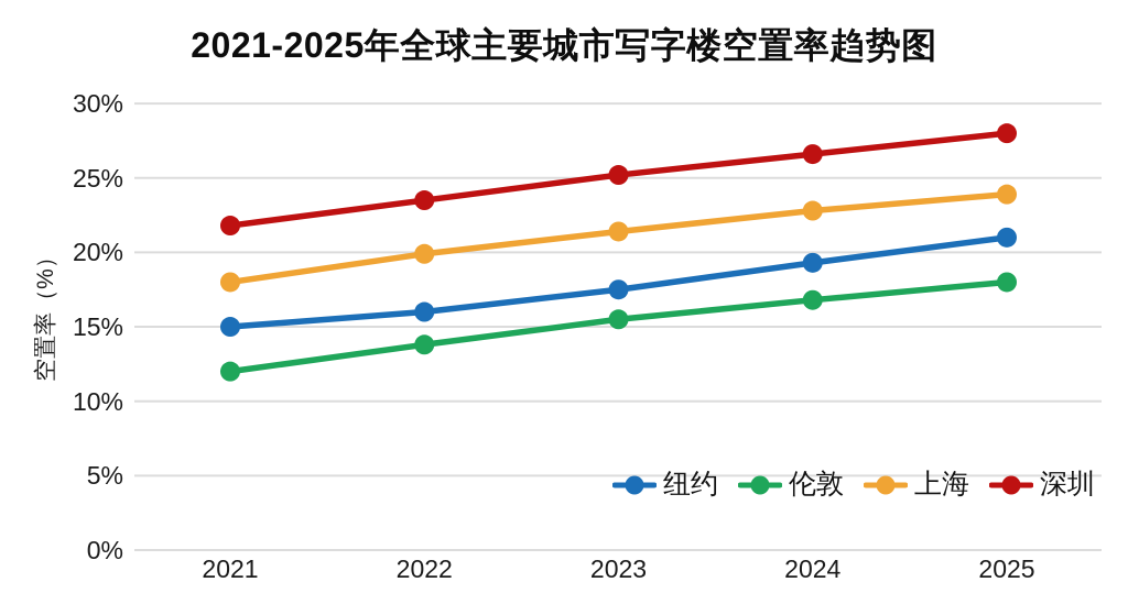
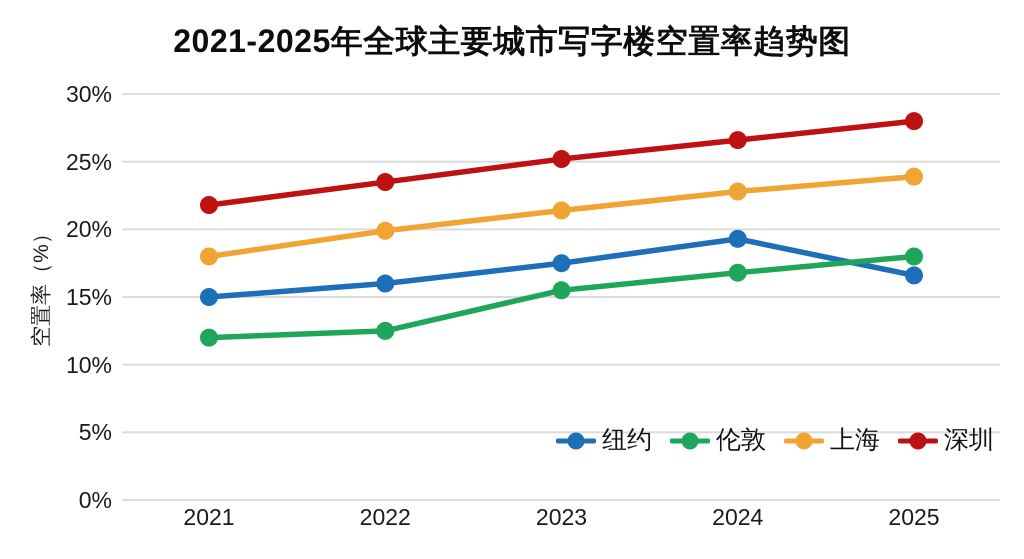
伦敦/2022: 13.8% -> 12.5%
纽约/2025: 21.0% -> 16.6%
